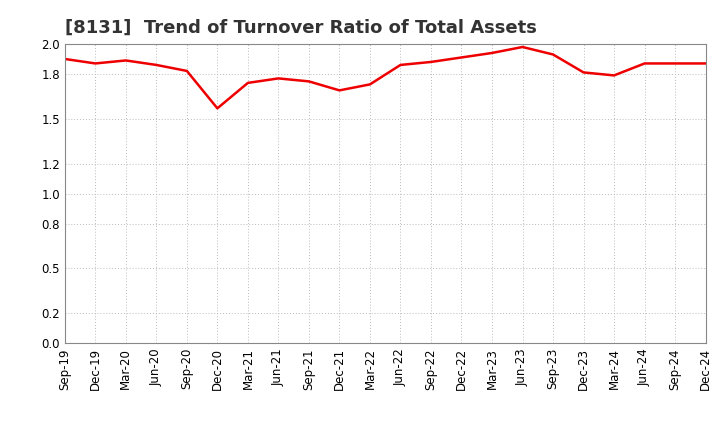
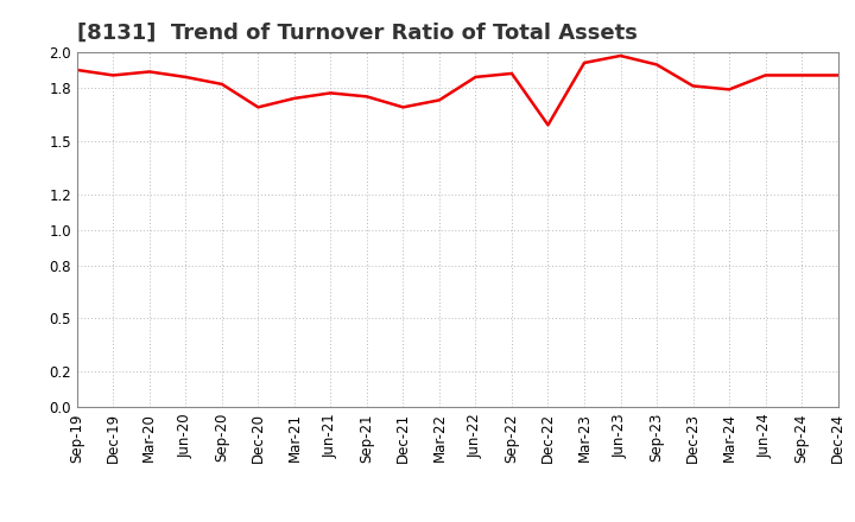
Dec-20: 1.57 -> 1.69
Dec-22: 1.91 -> 1.59
